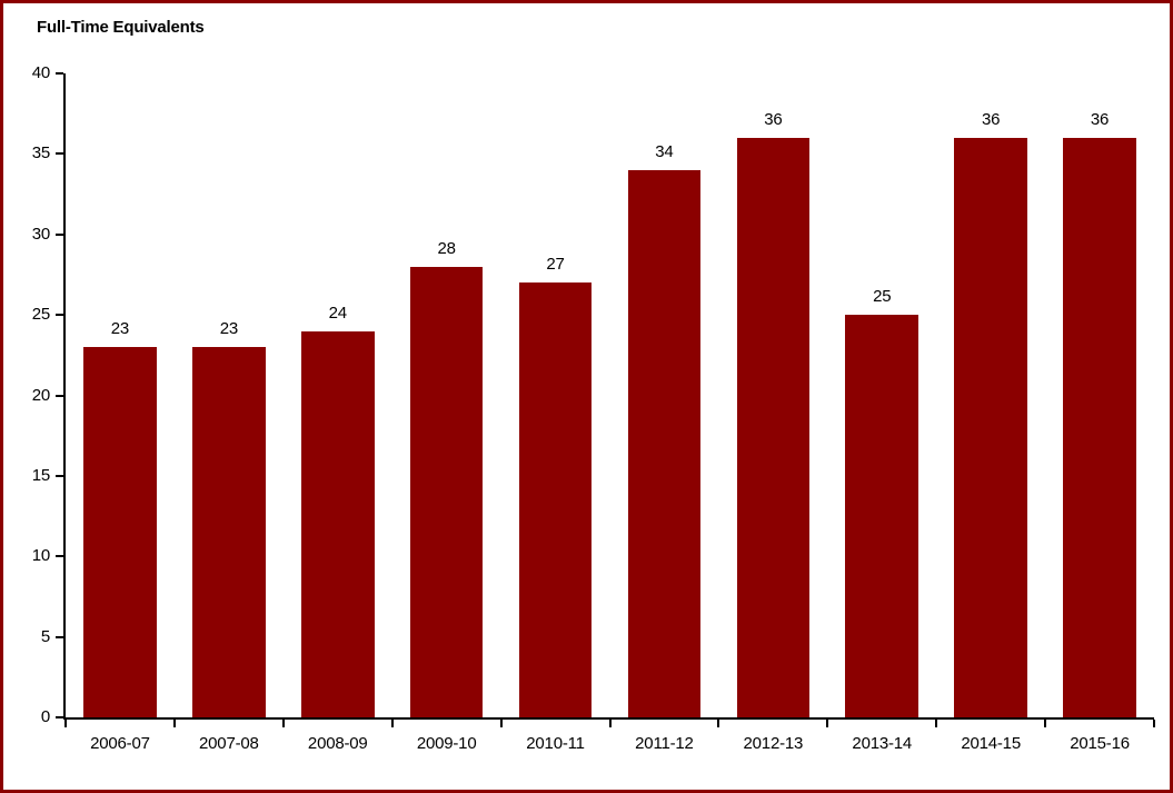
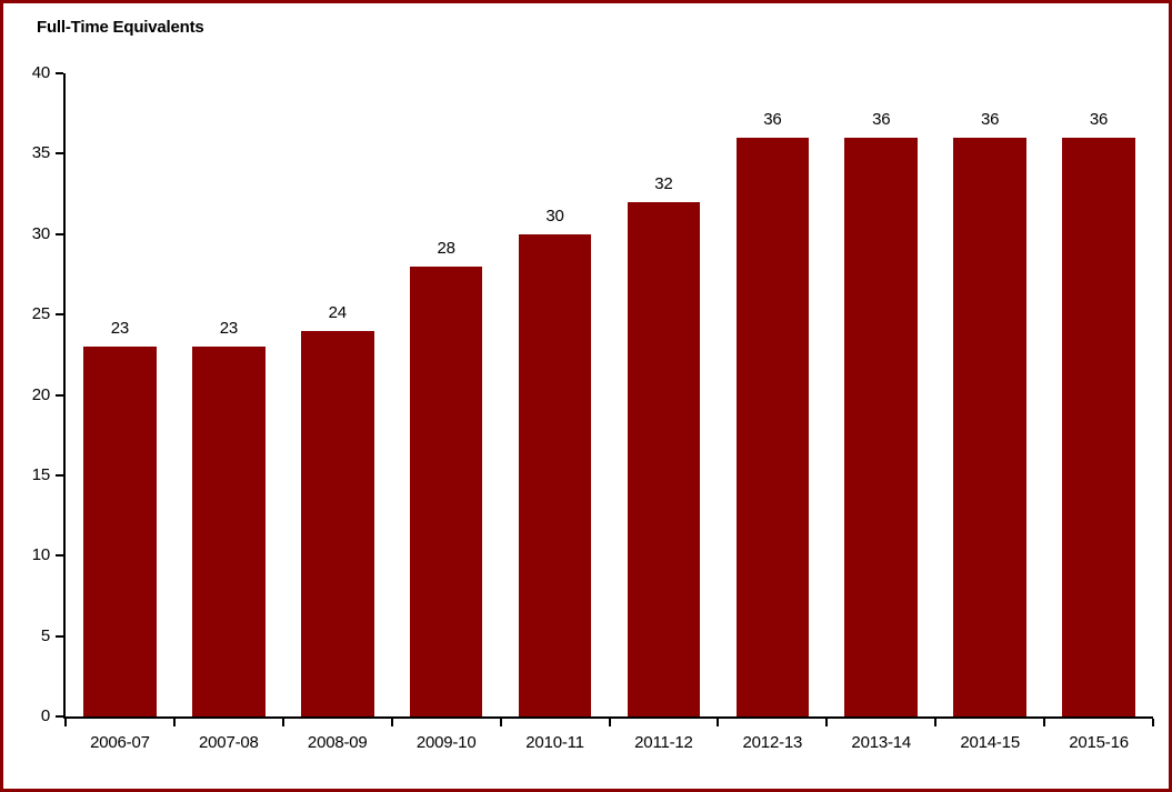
2010-11: 27 -> 30
2011-12: 34 -> 32
2013-14: 25 -> 36
